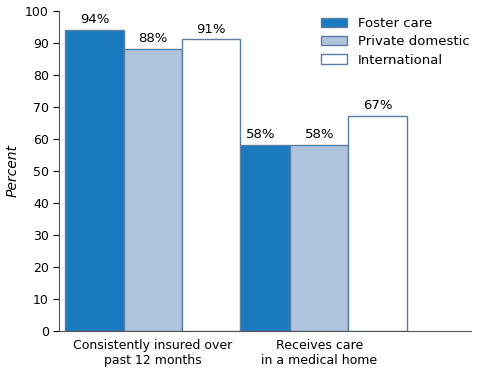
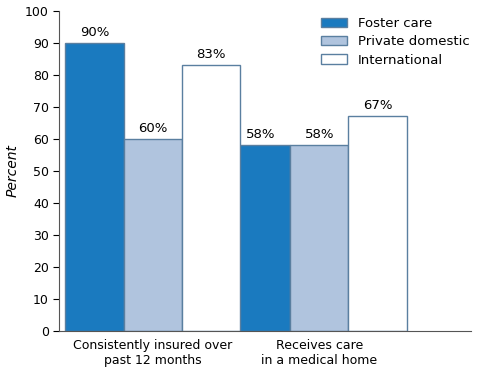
Foster care/Consistently insured over past 12 months: 94% -> 90%
Private domestic/Consistently insured over past 12 months: 88% -> 60%
International/Consistently insured over past 12 months: 91% -> 83%
